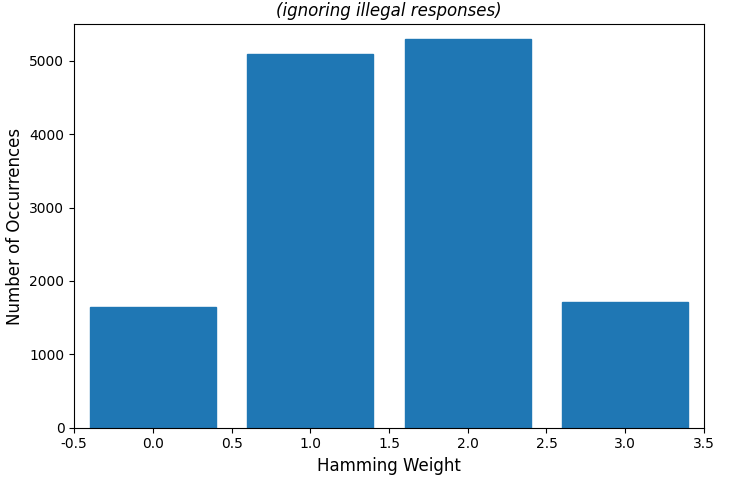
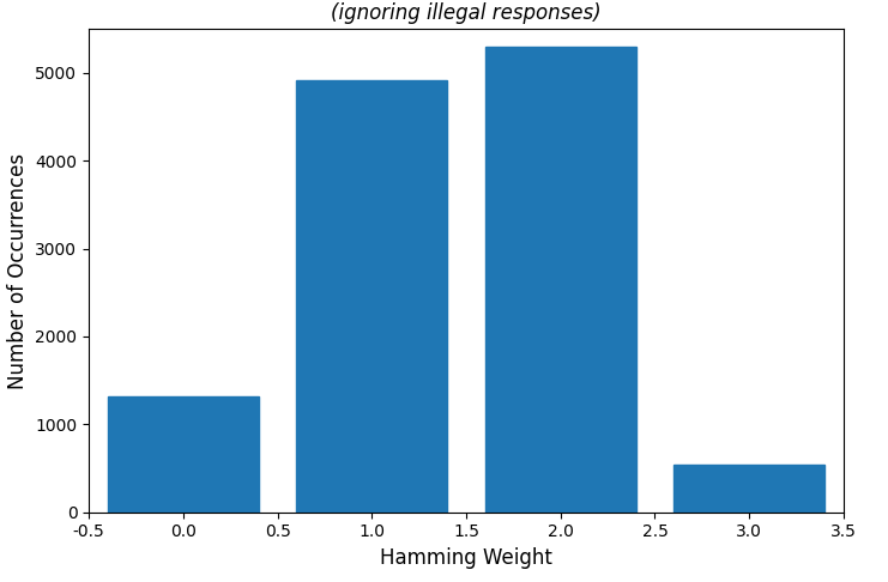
0.0: 1650 -> 1320
1.0: 5100 -> 4920
3.0: 1720 -> 540
